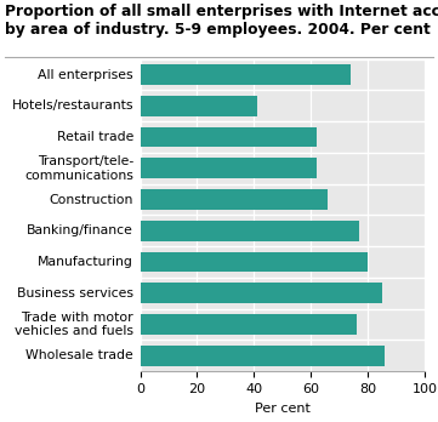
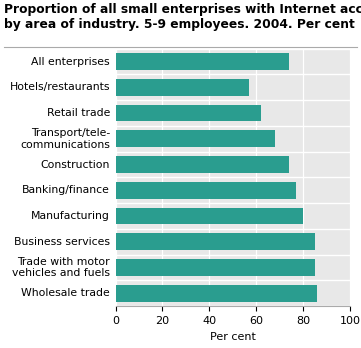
Hotels/restaurants: 41 -> 57
Transport/tele- communications: 62 -> 68
Construction: 66 -> 74
Trade with motor vehicles and fuels: 76 -> 85
